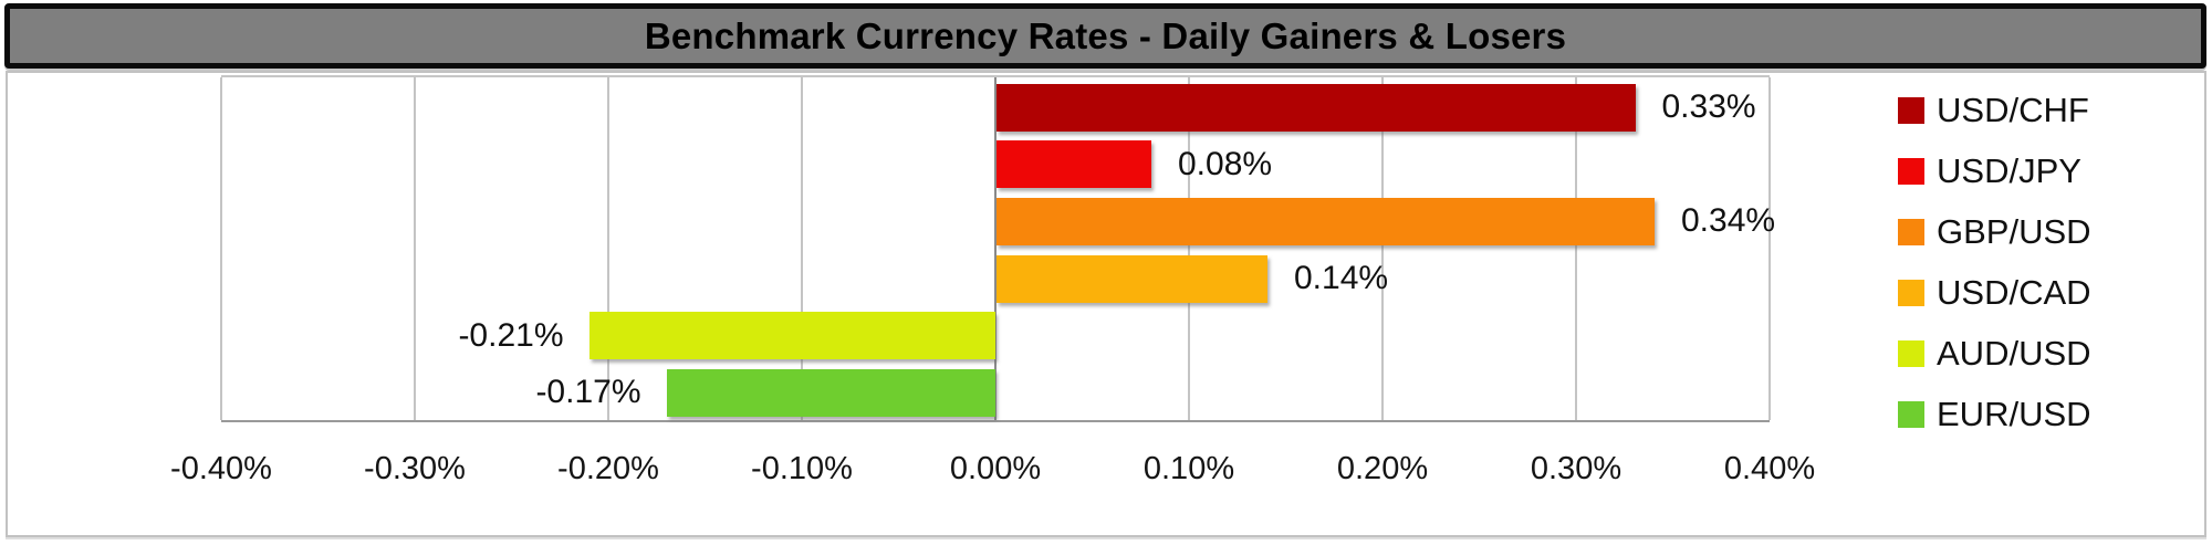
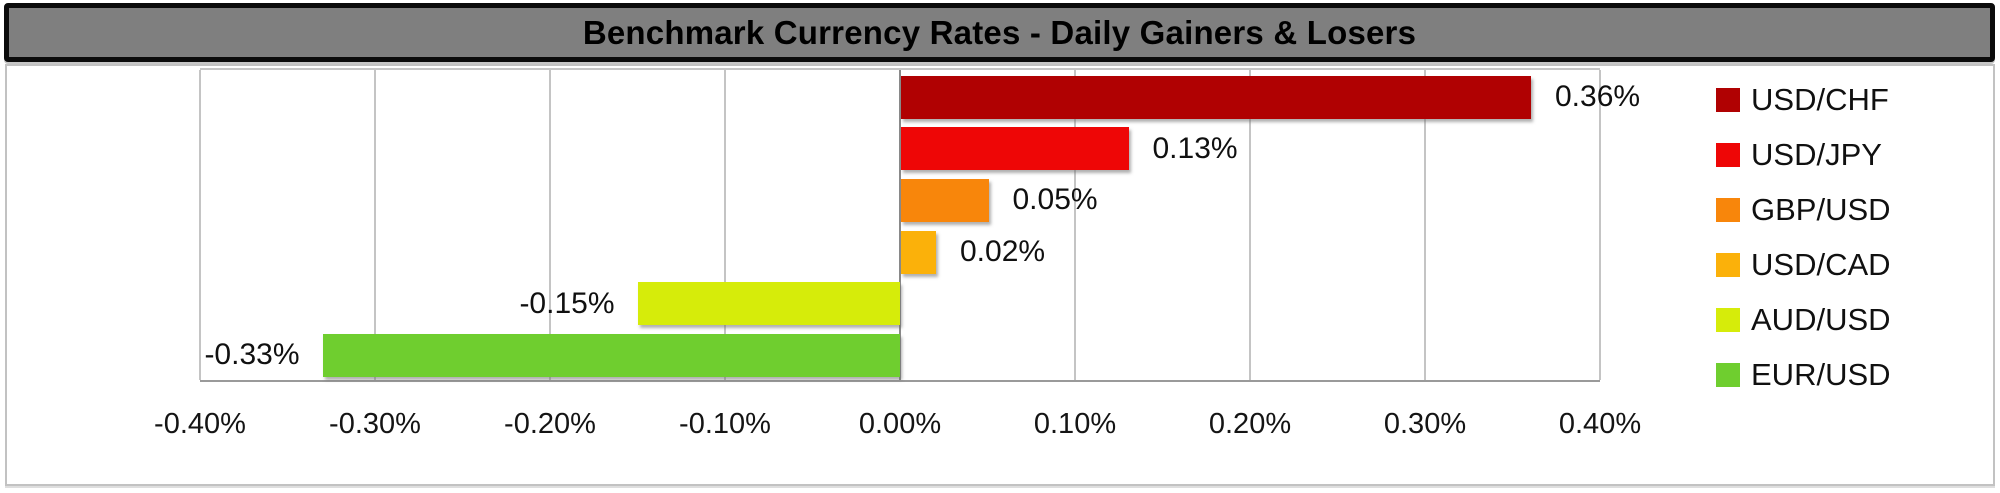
USD/CHF: 0.33% -> 0.36%
USD/JPY: 0.08% -> 0.13%
GBP/USD: 0.34% -> 0.05%
USD/CAD: 0.14% -> 0.02%
AUD/USD: -0.21% -> -0.15%
EUR/USD: -0.17% -> -0.33%
